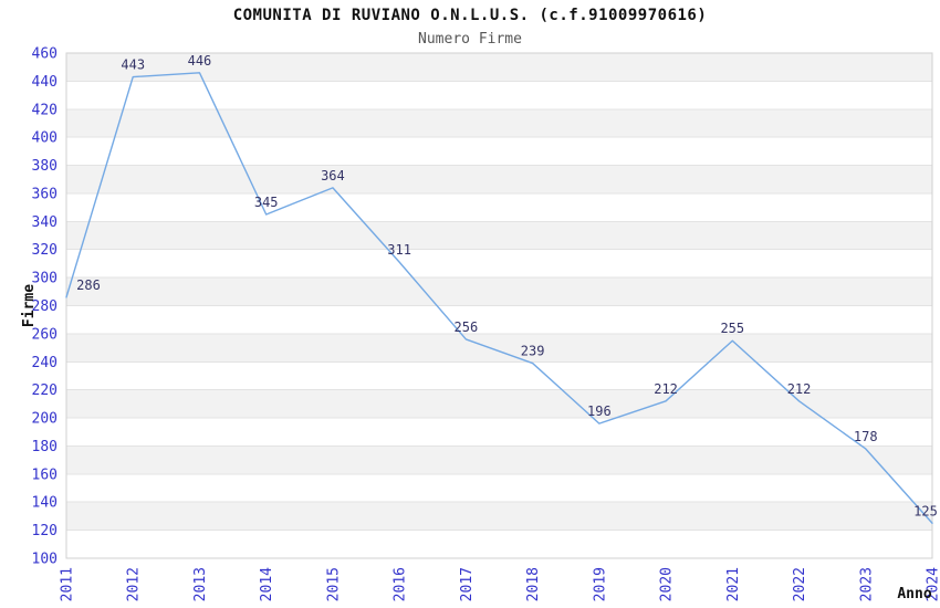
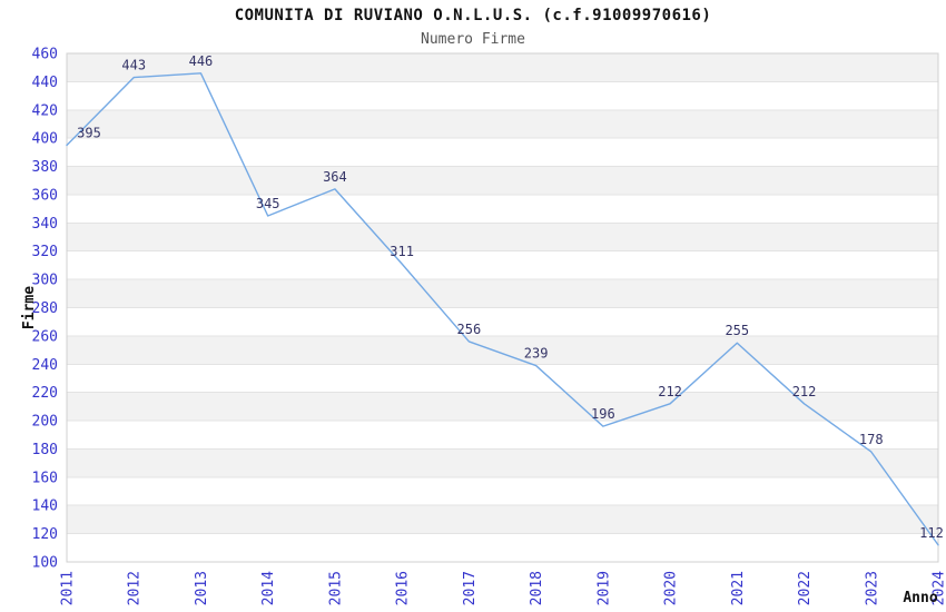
2011: 286 -> 395
2024: 125 -> 112
